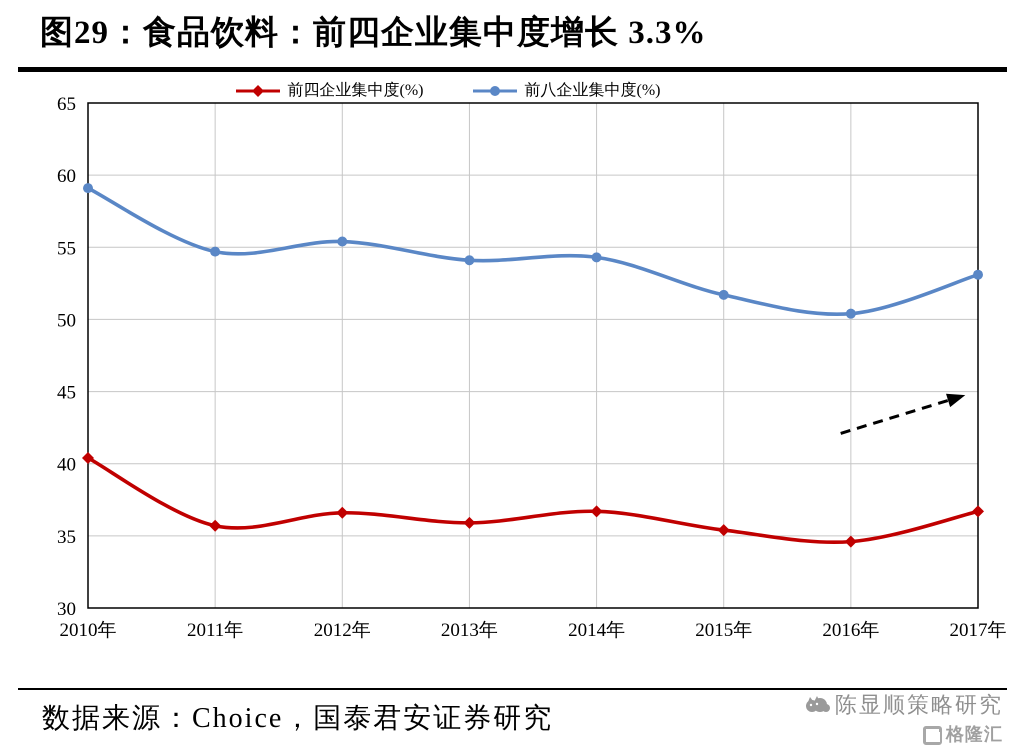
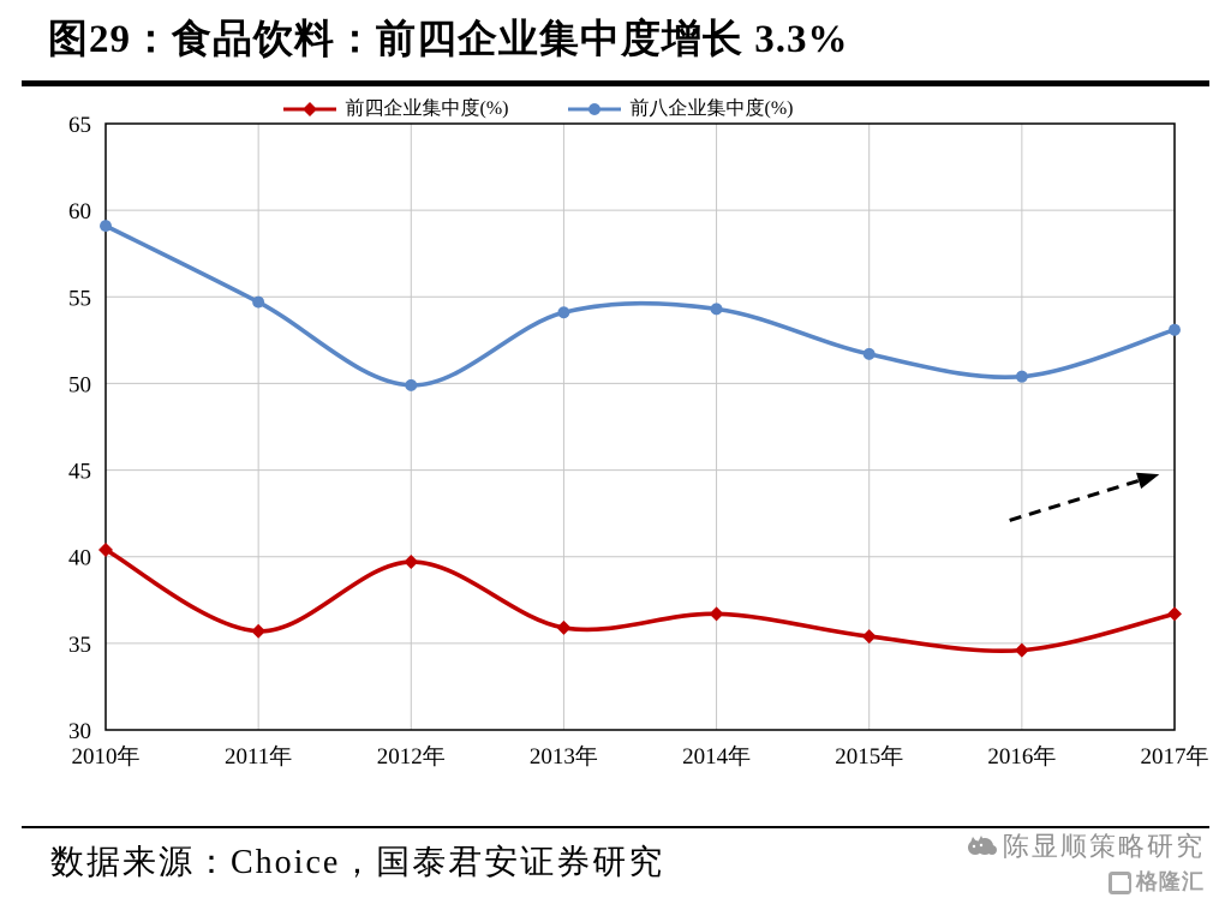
前四企业集中度(%)/2012年: 36.6 -> 39.7
前八企业集中度(%)/2012年: 55.4 -> 49.9
